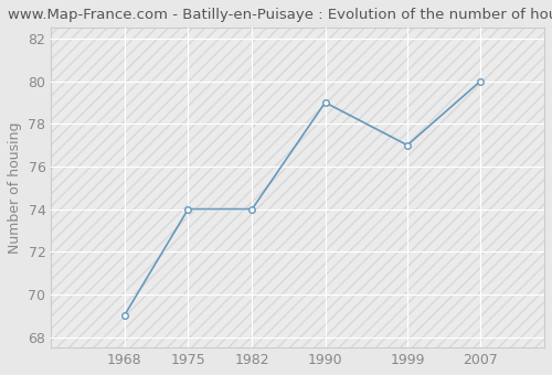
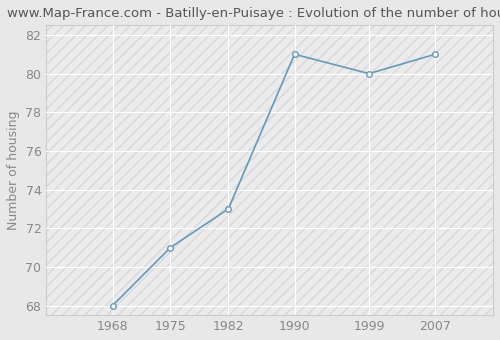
1968: 69 -> 68
1975: 74 -> 71
1982: 74 -> 73
1990: 79 -> 81
1999: 77 -> 80
2007: 80 -> 81
